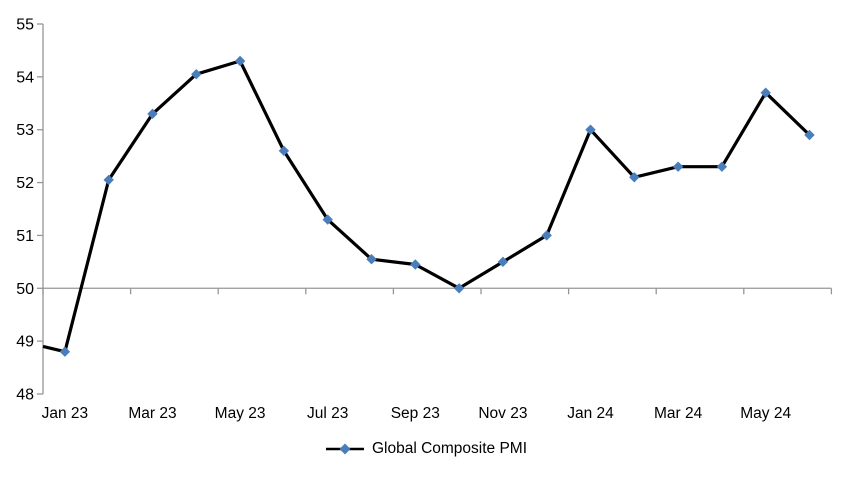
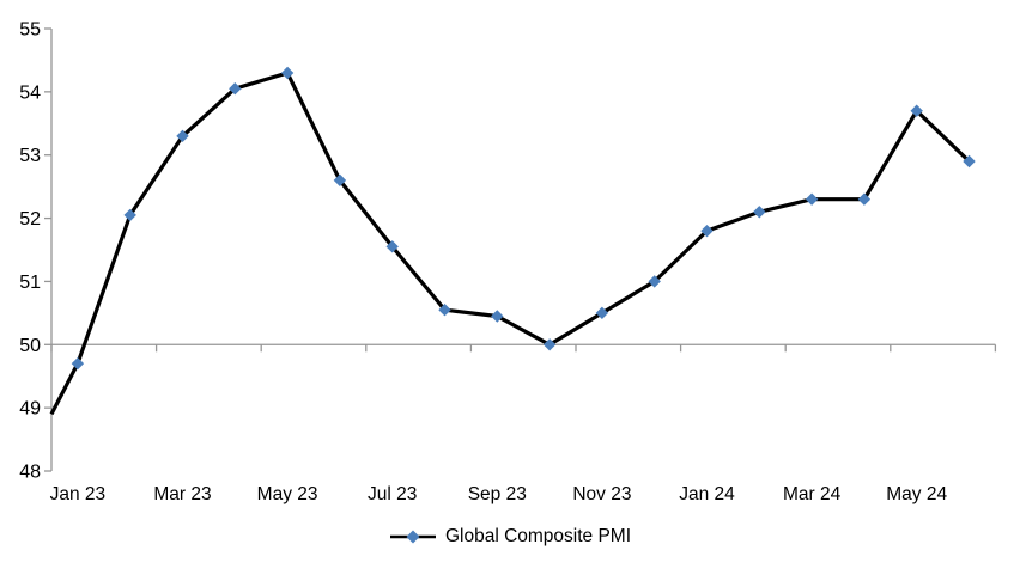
Jan 23: 48.8 -> 49.7
Jul 23: 51.3 -> 51.5
Jan 24: 53.0 -> 51.8
